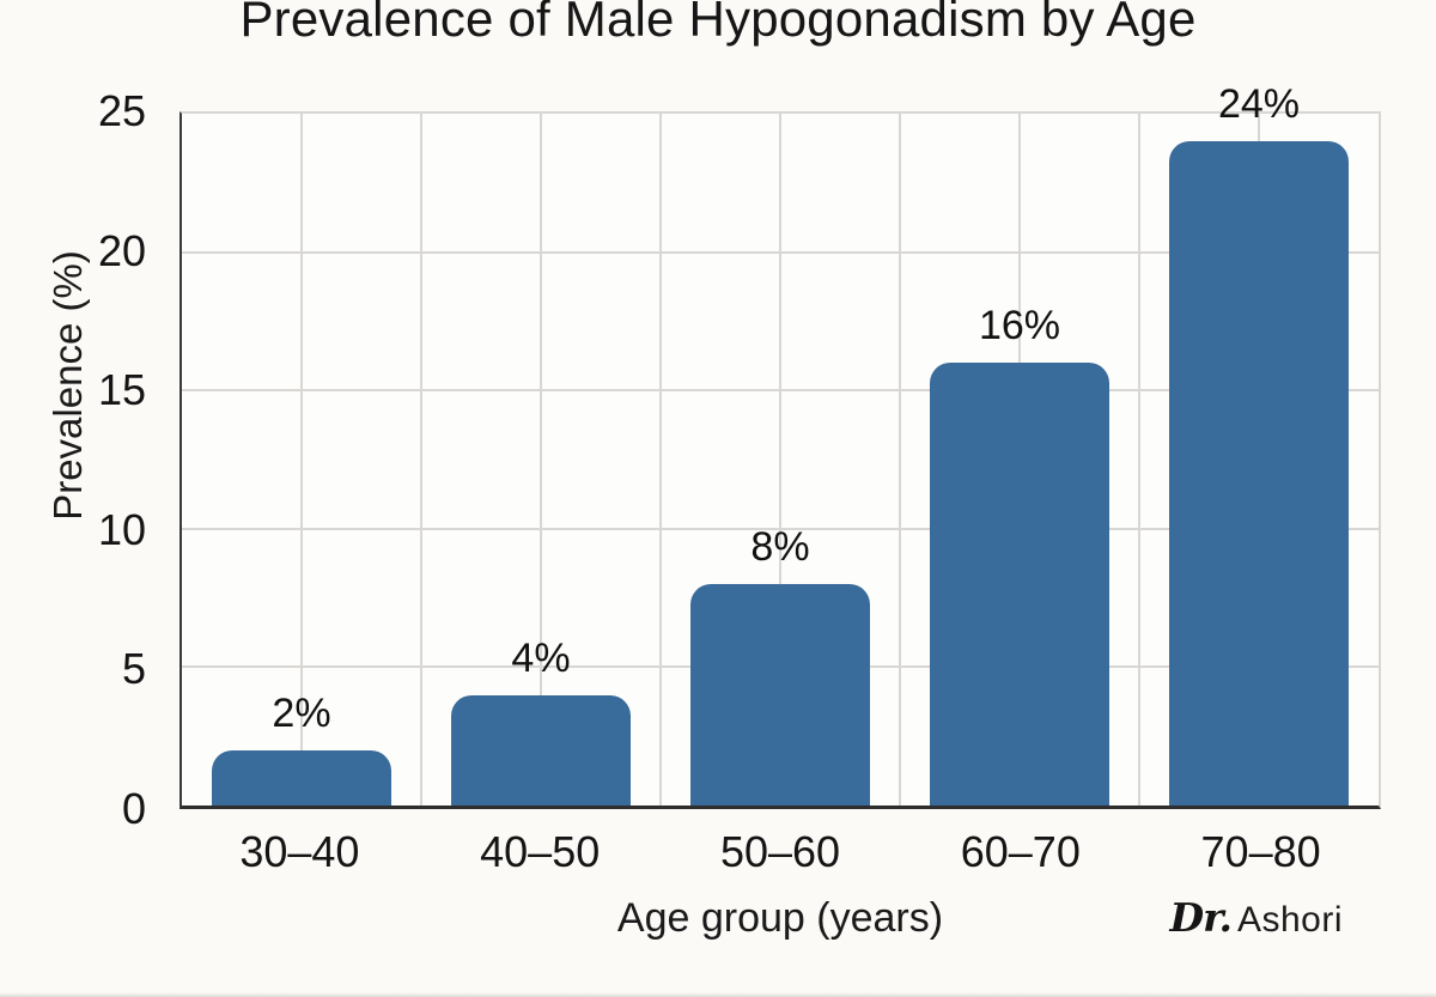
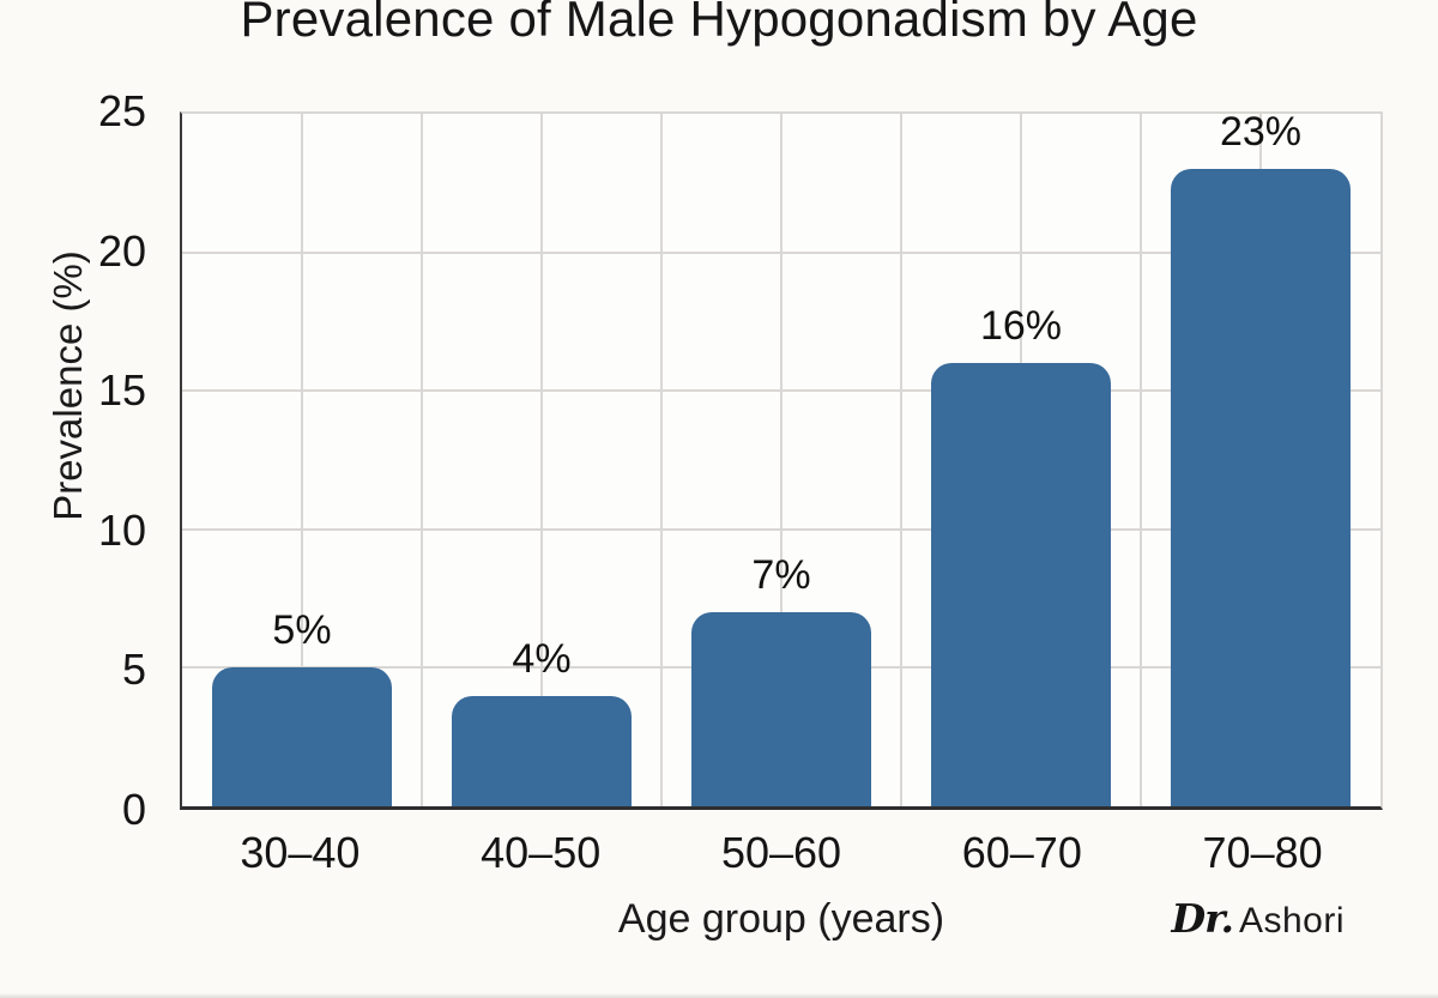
30–40: 2% -> 5%
50–60: 8% -> 7%
70–80: 24% -> 23%
